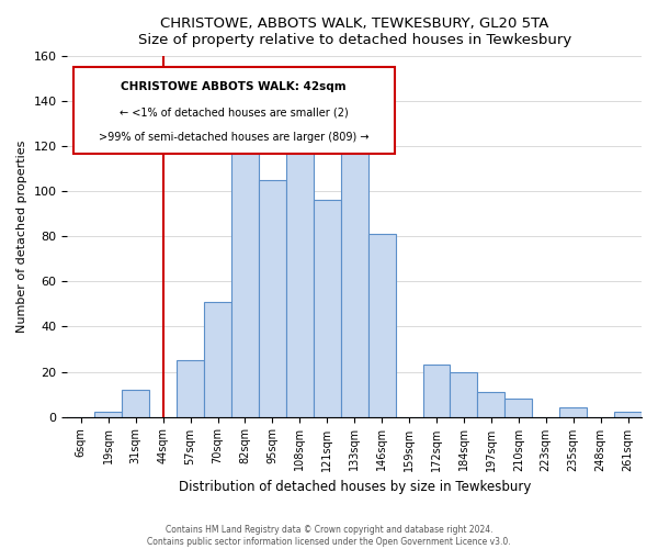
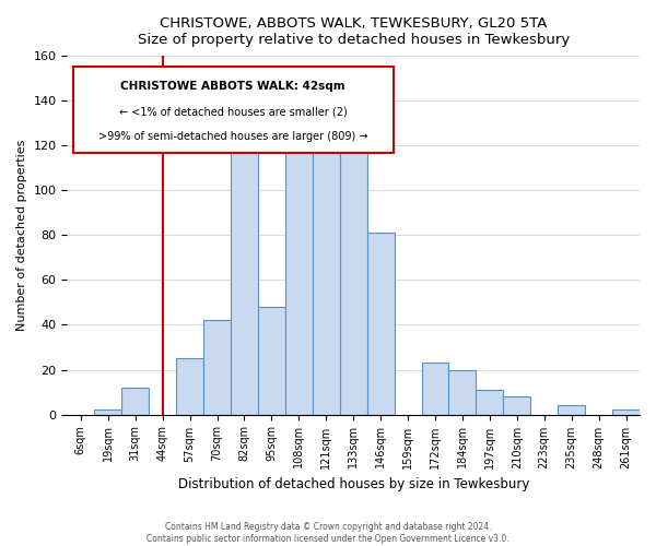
70sqm: 51 -> 42
95sqm: 105 -> 48
121sqm: 96 -> 117
